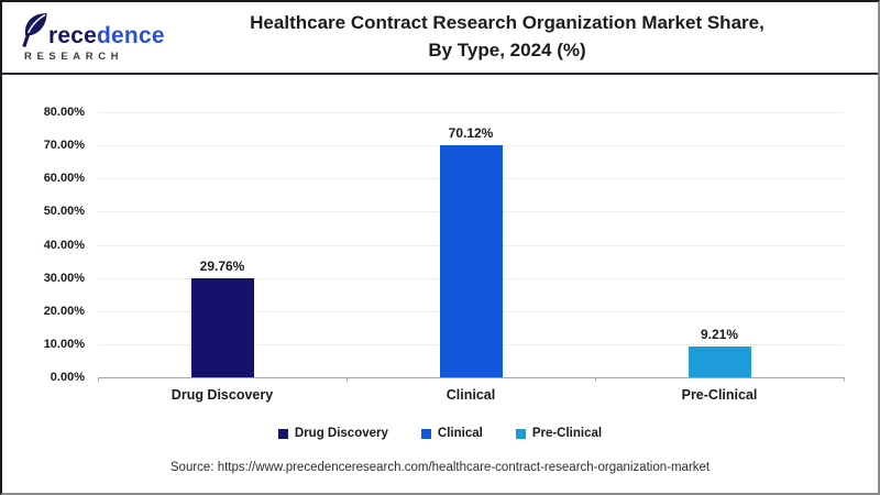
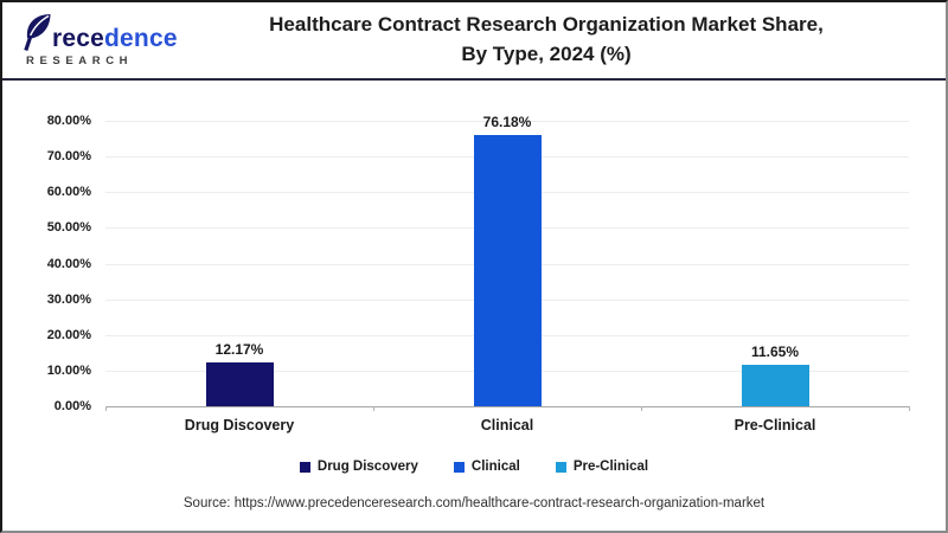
Drug Discovery: 29.76% -> 12.17%
Clinical: 70.12% -> 76.18%
Pre-Clinical: 9.21% -> 11.65%
